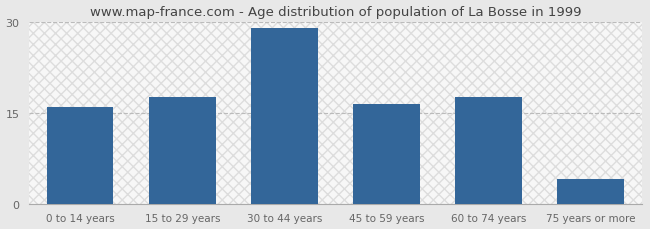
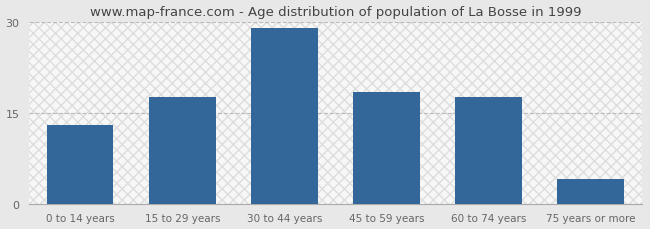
0 to 14 years: 16.0 -> 13.0
45 to 59 years: 16.5 -> 18.4
